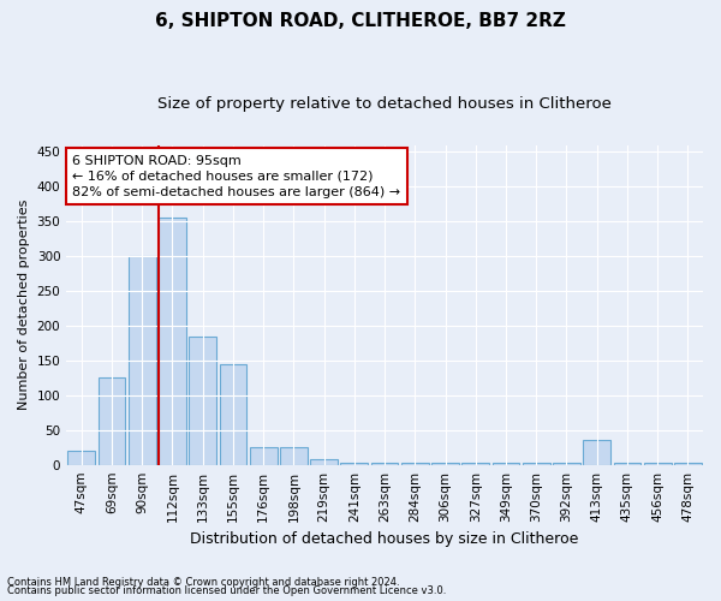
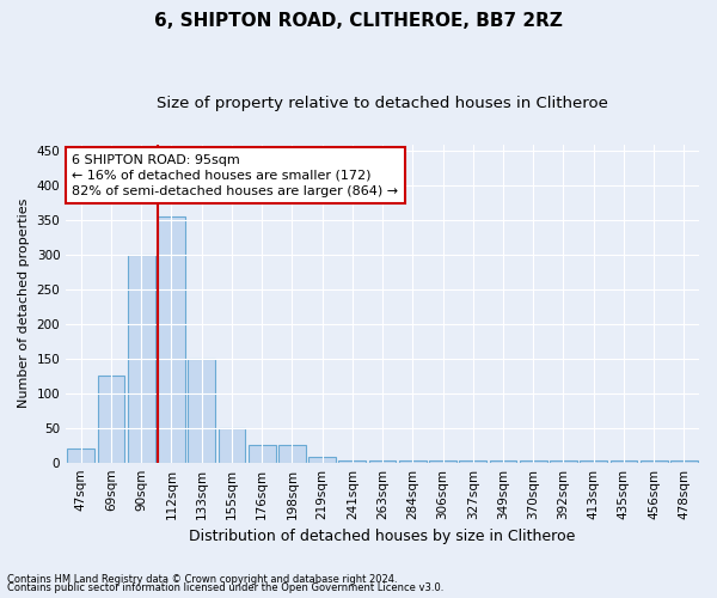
133sqm: 184 -> 150
155sqm: 144 -> 50
413sqm: 36 -> 3
